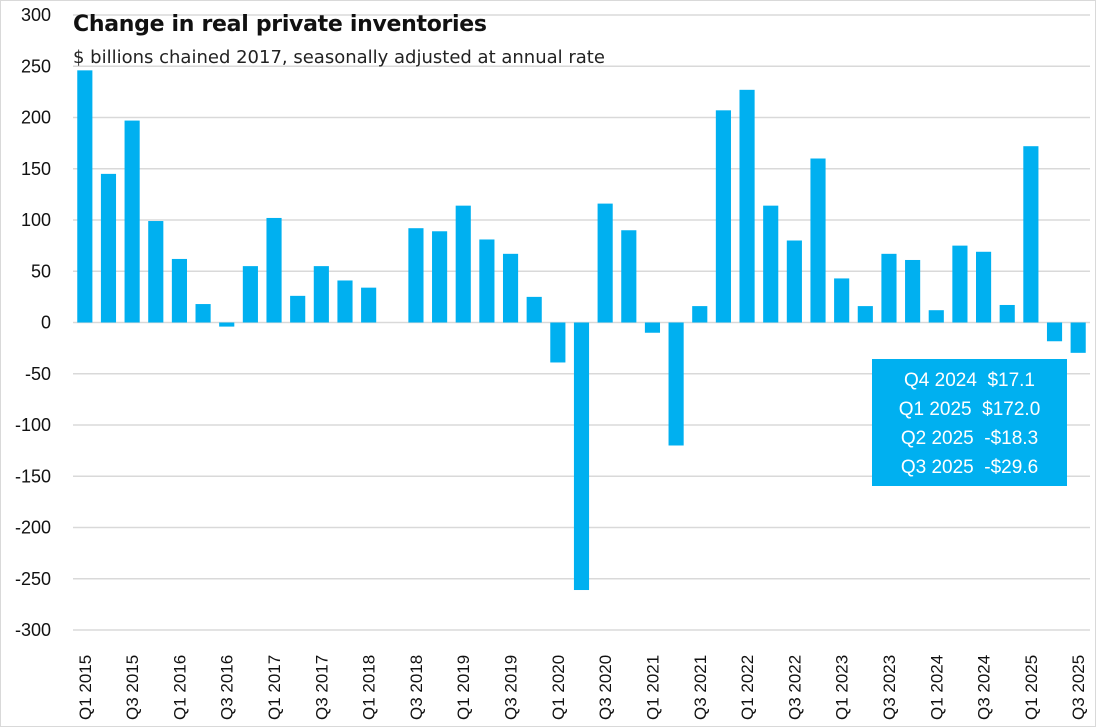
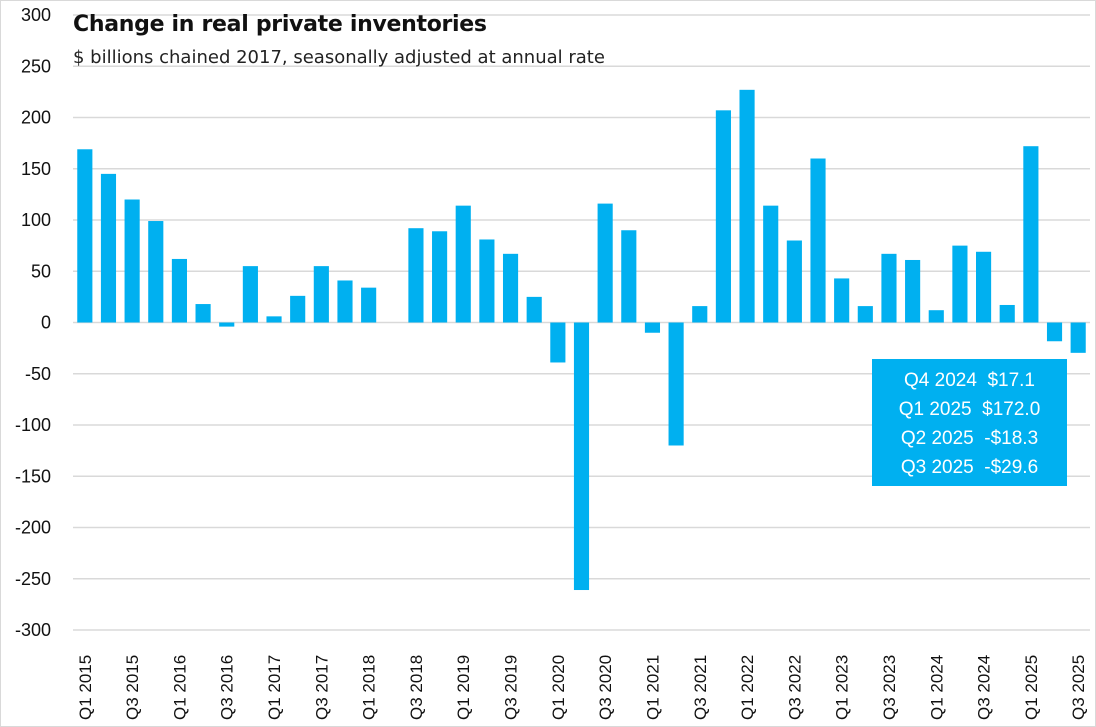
Q1 2015: 246 -> 169
Q3 2015: 197 -> 120
Q1 2017: 102 -> 6
